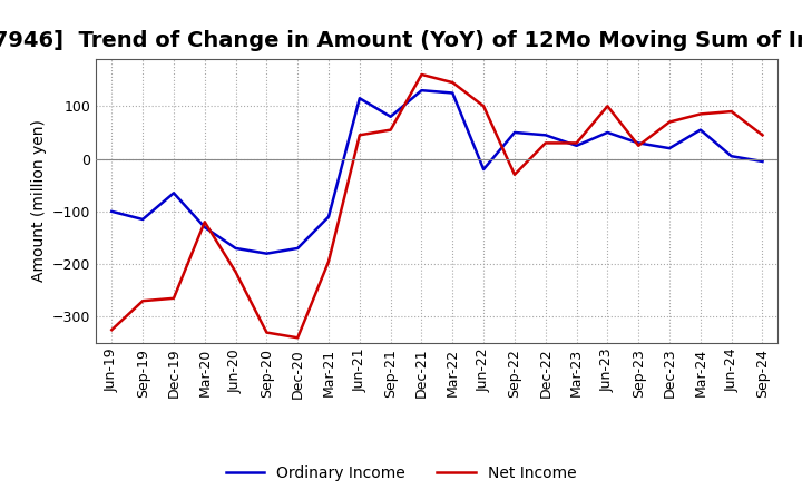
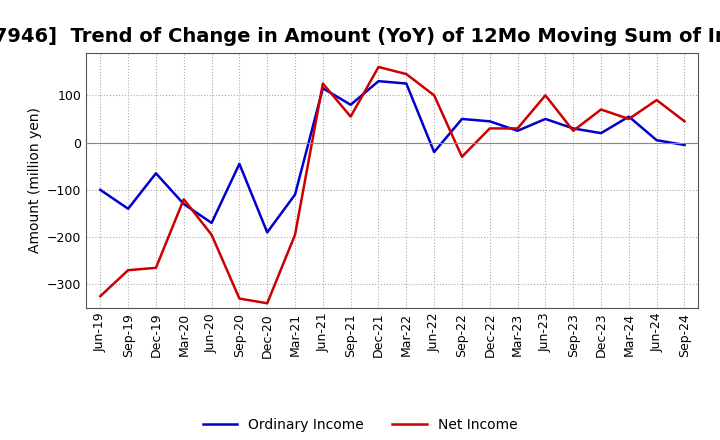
Ordinary Income/Sep-19: -115 -> -140
Net Income/Jun-20: -215 -> -195
Ordinary Income/Sep-20: -180 -> -45
Ordinary Income/Dec-20: -170 -> -190
Net Income/Jun-21: 45 -> 125
Net Income/Mar-24: 85 -> 50
